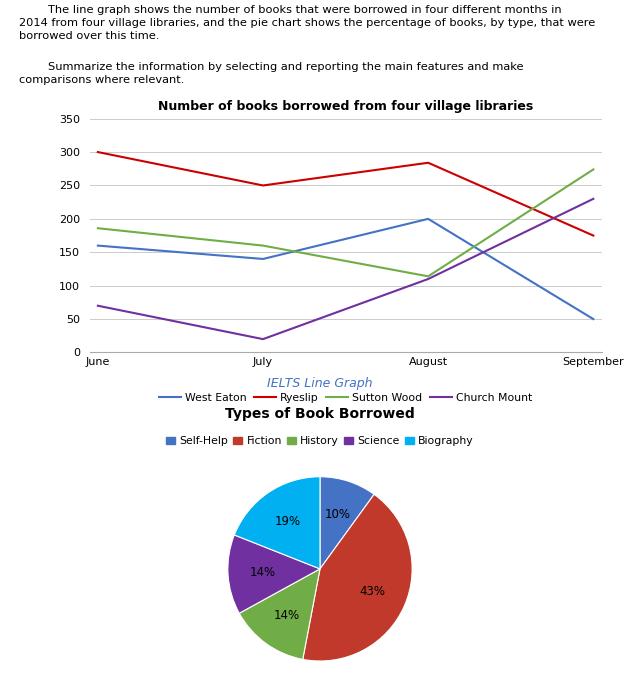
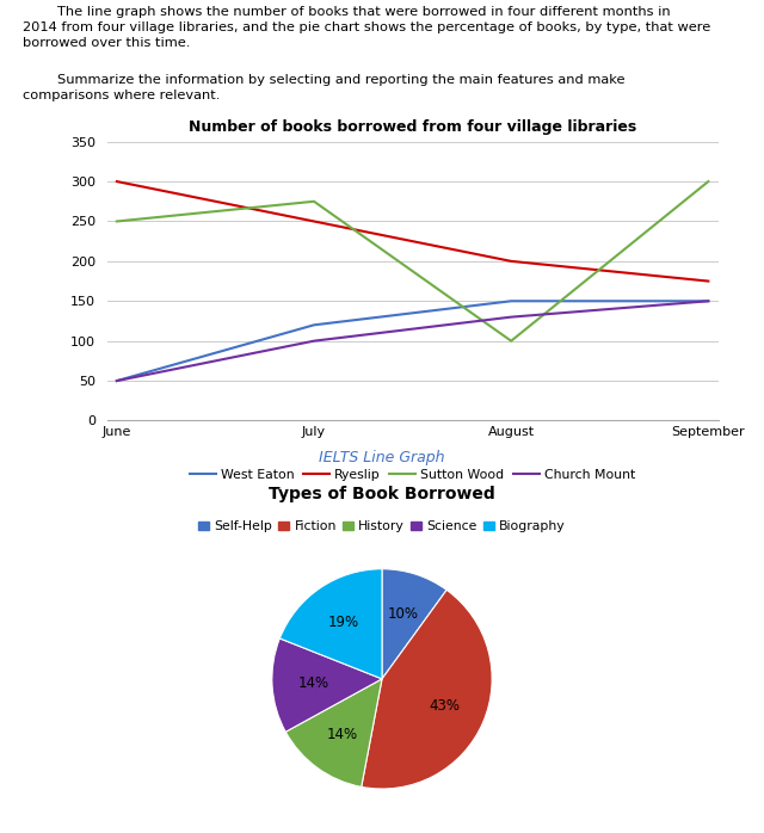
West Eaton/June: 160 -> 50
Sutton Wood/June: 186 -> 250
Church Mount/June: 70 -> 50
West Eaton/July: 140 -> 120
Sutton Wood/July: 160 -> 275
Church Mount/July: 20 -> 100
West Eaton/August: 200 -> 150
Ryeslip/August: 284 -> 200
Sutton Wood/August: 114 -> 100
Church Mount/August: 110 -> 130
West Eaton/September: 50 -> 150
Sutton Wood/September: 274 -> 300
Church Mount/September: 230 -> 150
